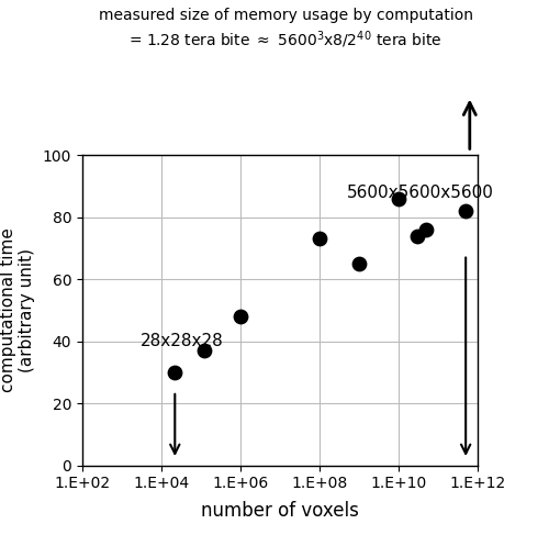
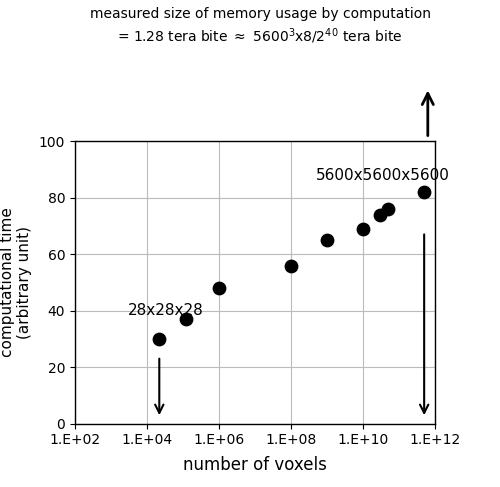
1.E+08: 73 -> 56
1.E+10: 86 -> 69
